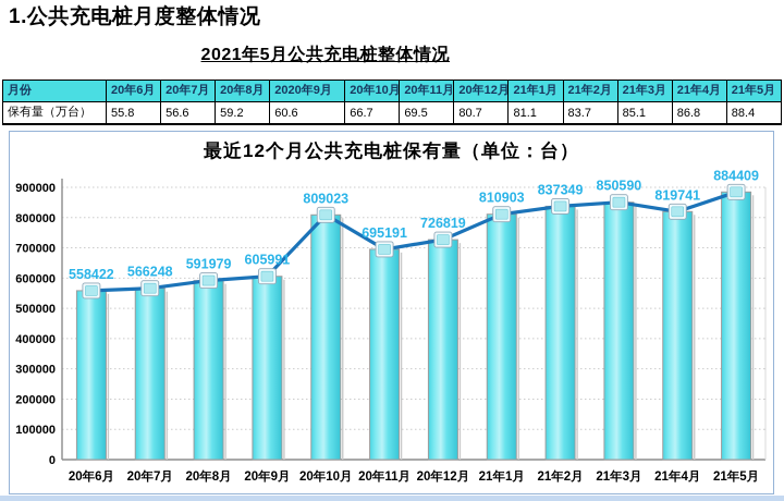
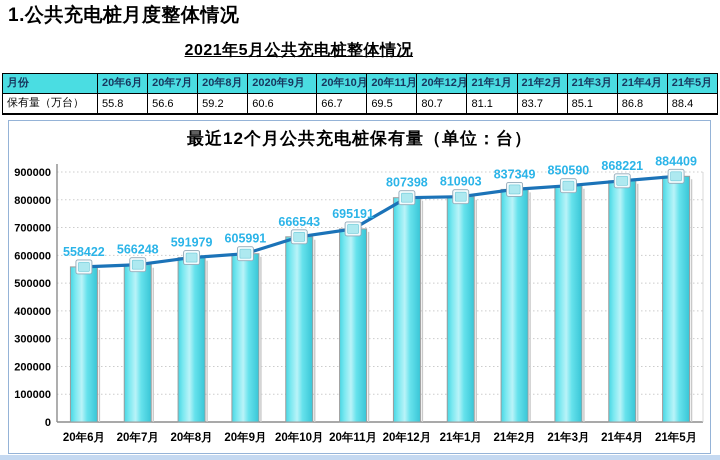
20年10月: 809023 -> 666543
20年12月: 726819 -> 807398
21年4月: 819741 -> 868221
